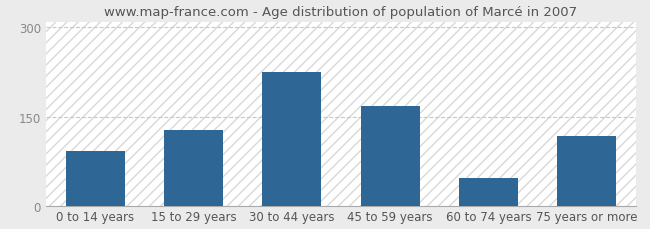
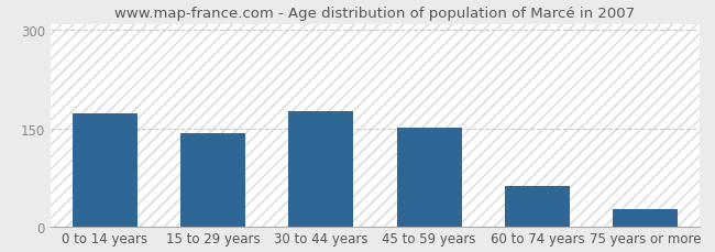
0 to 14 years: 92 -> 173
15 to 29 years: 128 -> 143
30 to 44 years: 226 -> 177
45 to 59 years: 168 -> 152
60 to 74 years: 48 -> 63
75 years or more: 118 -> 28
